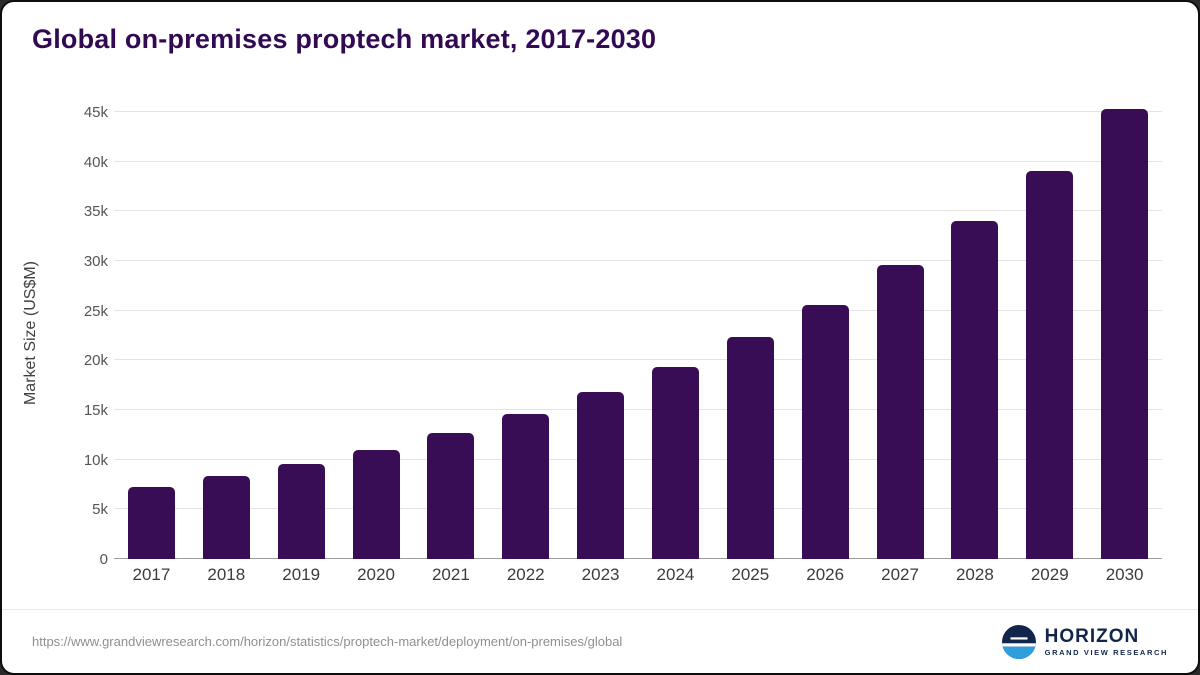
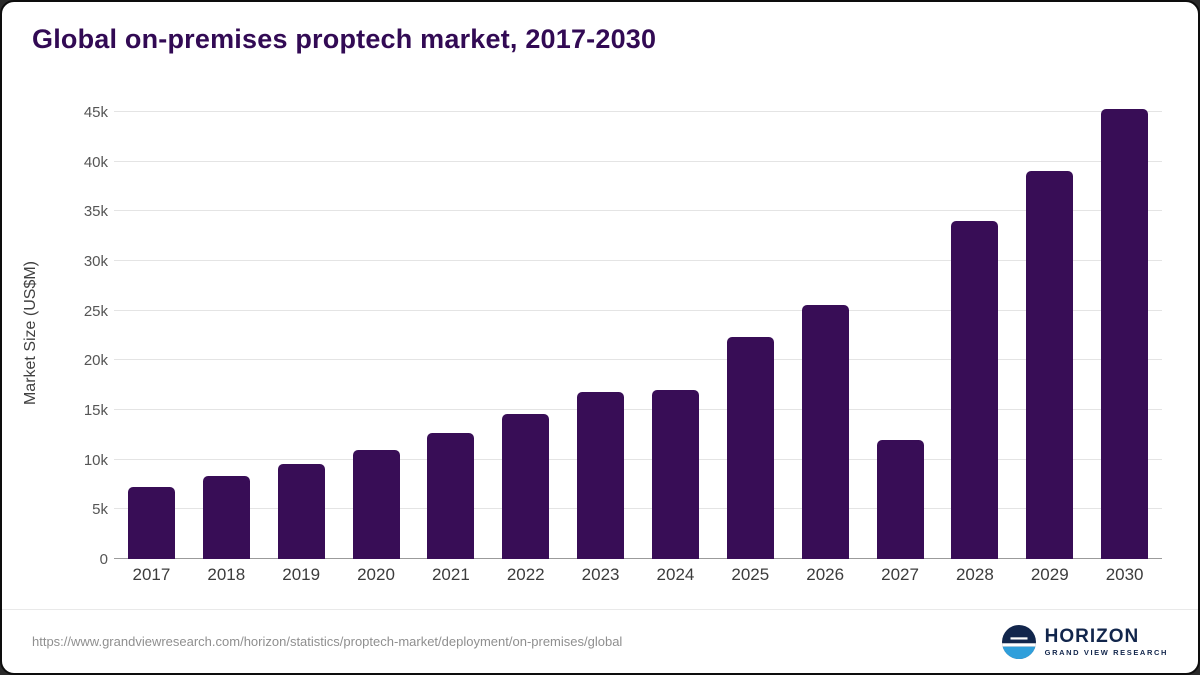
2024: 19k -> 17k
2027: 30k -> 12k
